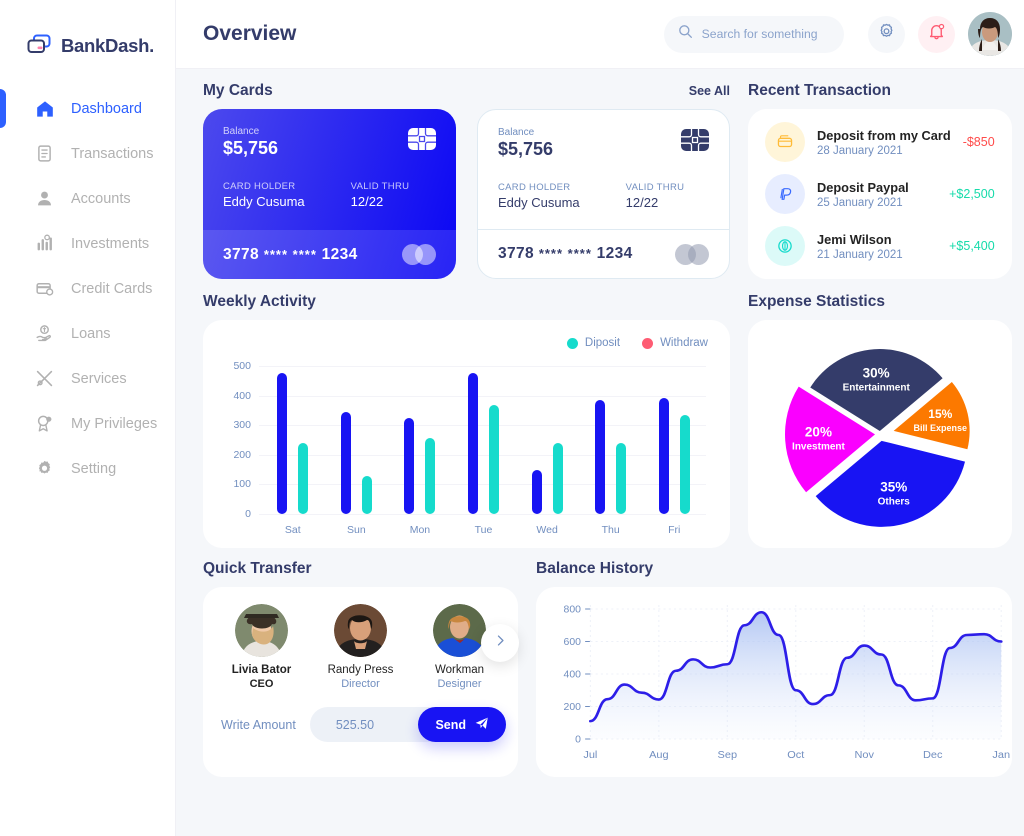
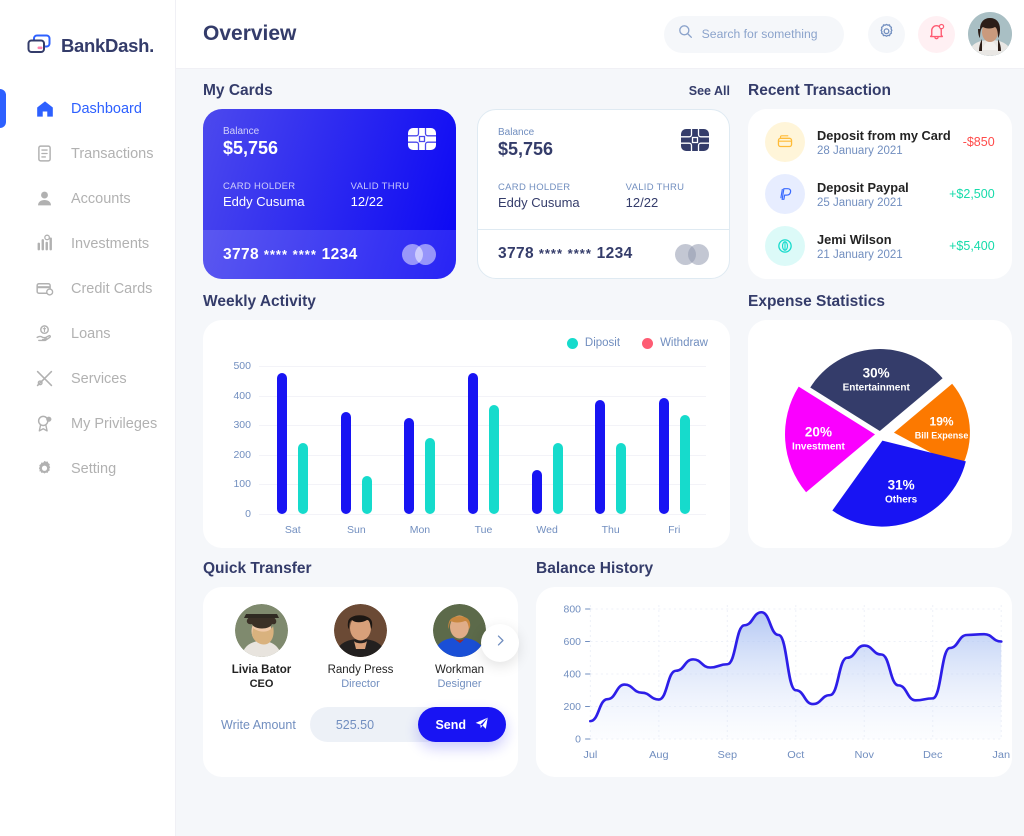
Expense Statistics/Bill Expense: 15% -> 19%
Expense Statistics/Others: 35% -> 31%
